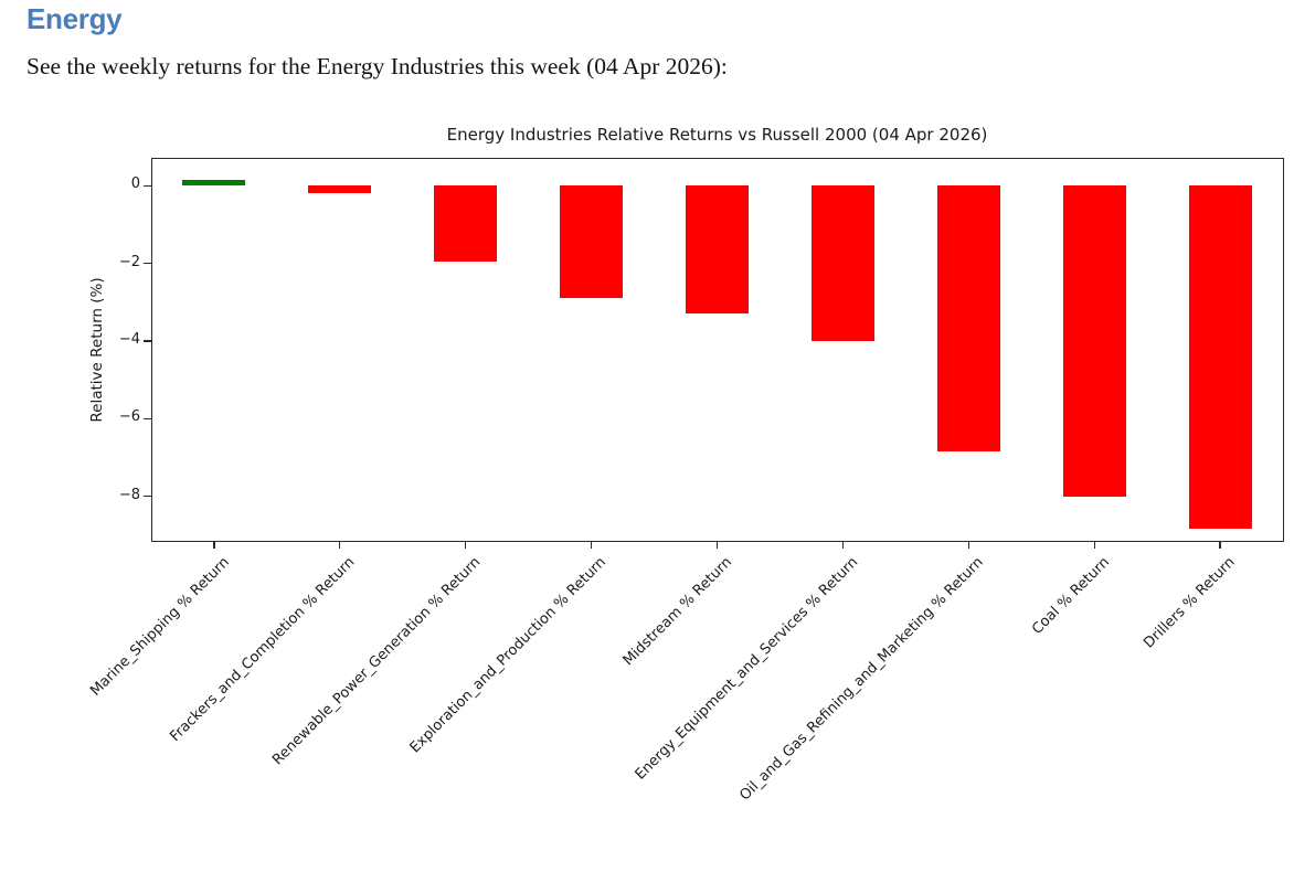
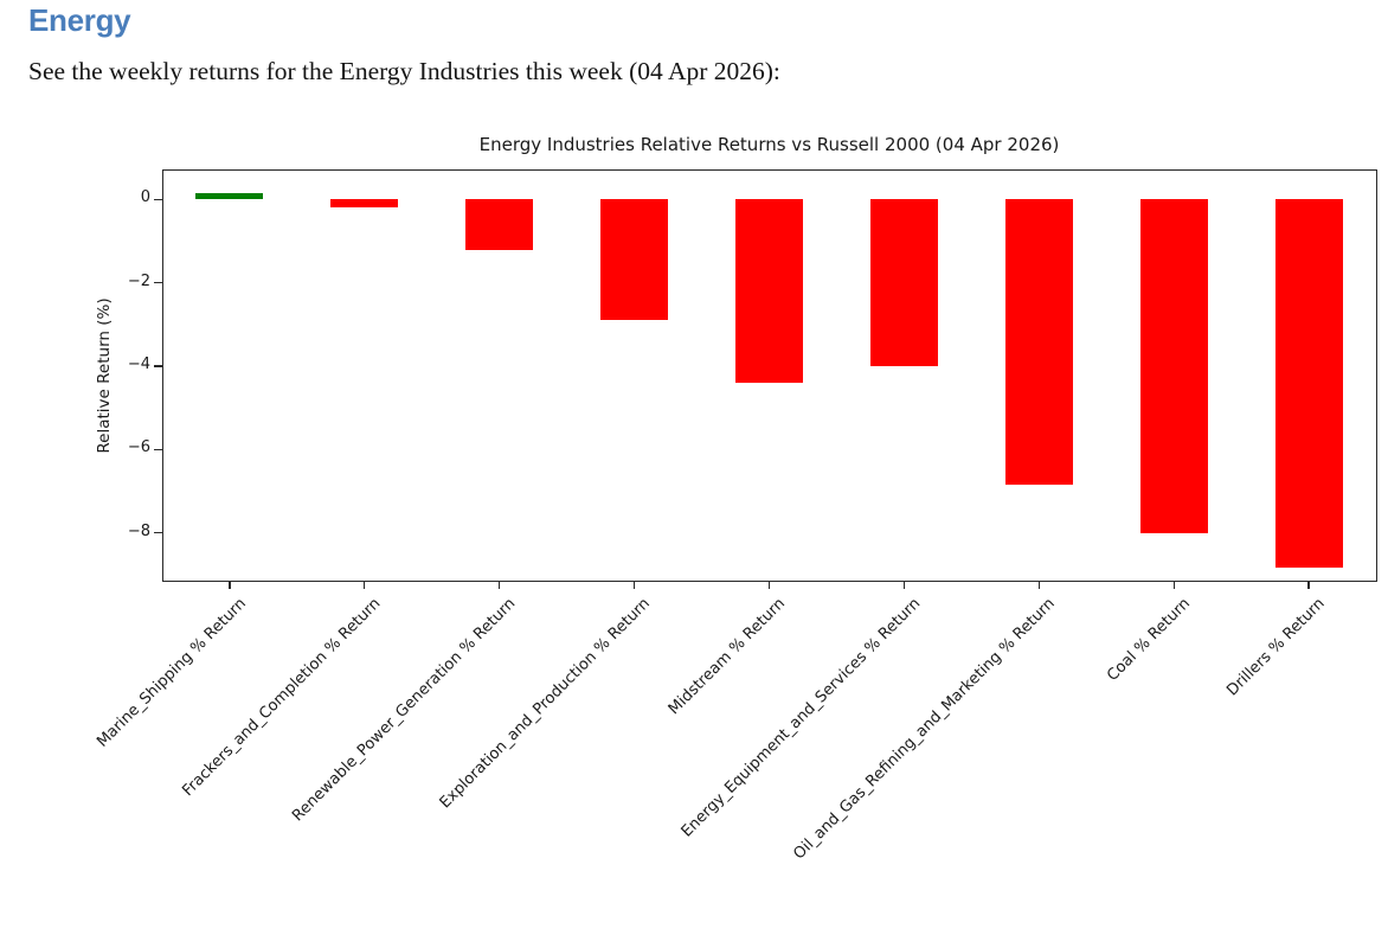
Renewable_Power_Generation % Return: -1.9 -> -1.2
Midstream % Return: -3.3 -> -4.4
